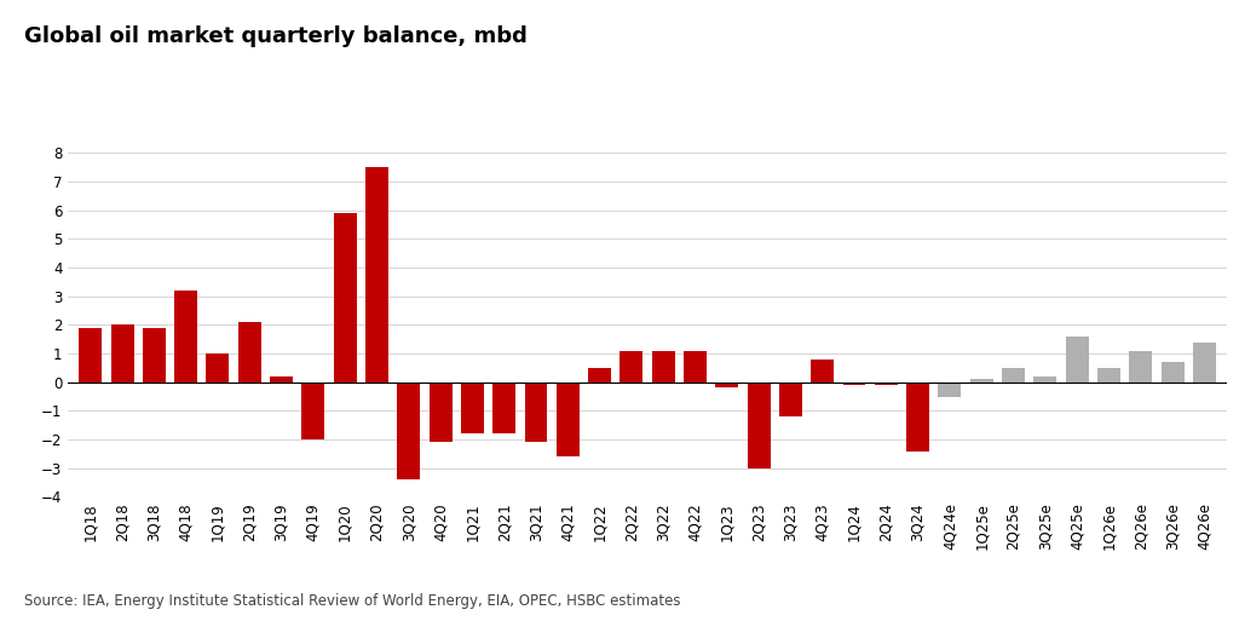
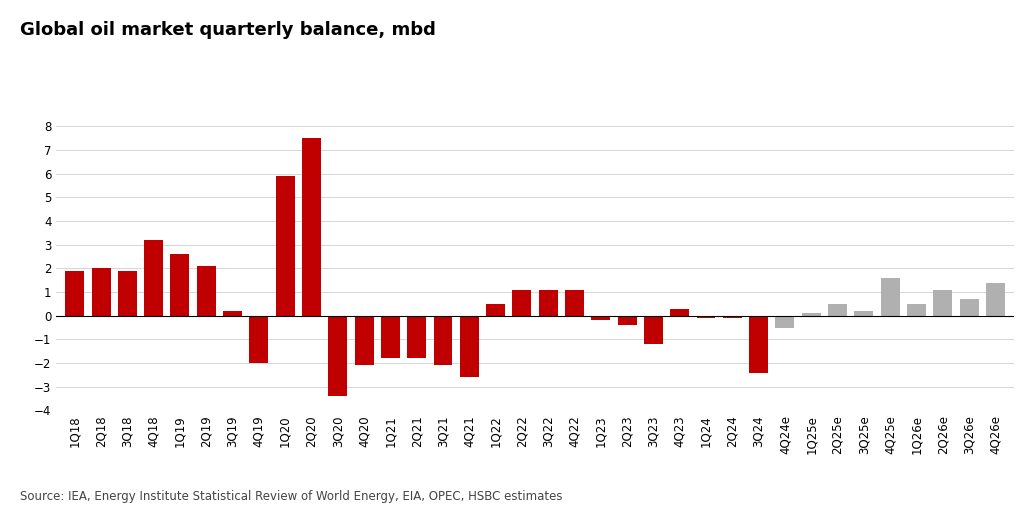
1Q19: 1.0 -> 2.6
2Q23: -3.0 -> -0.4
4Q23: 0.8 -> 0.3
